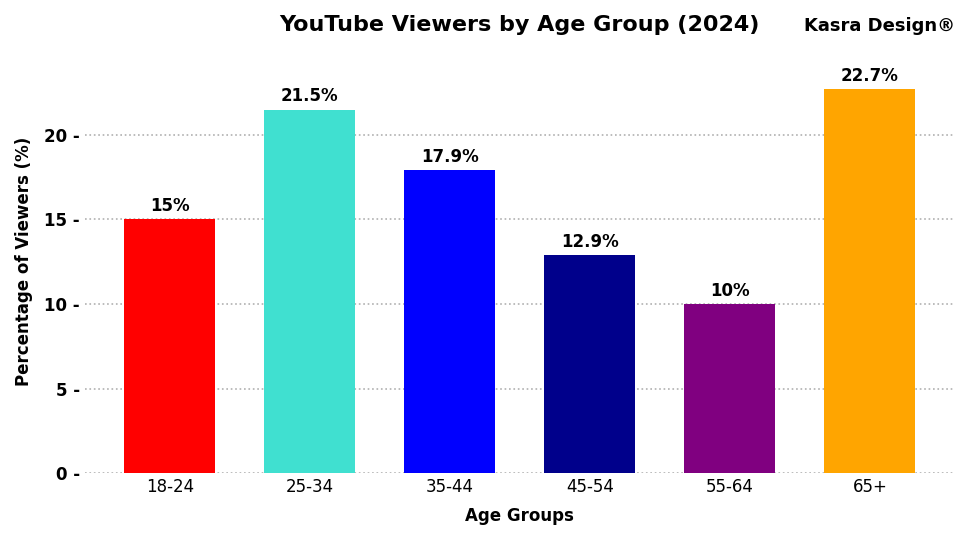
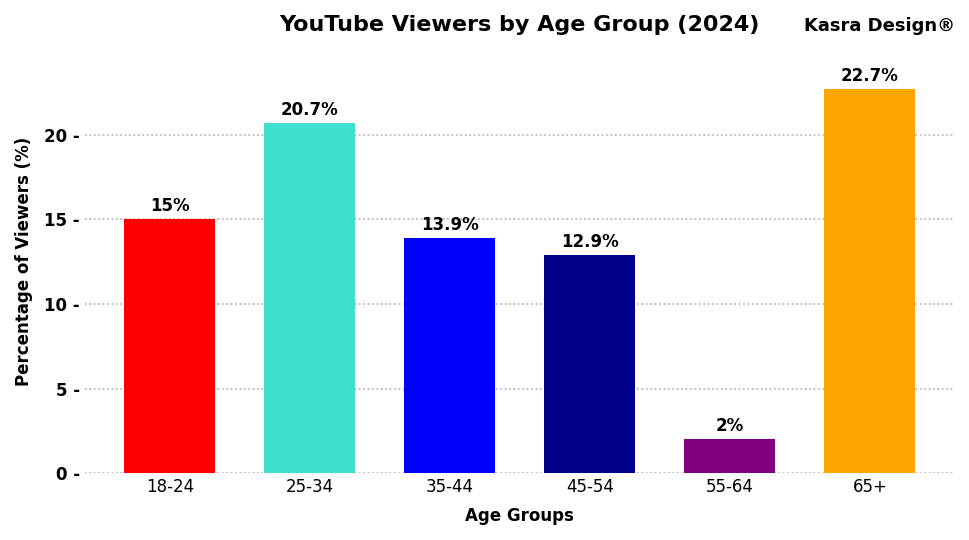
25-34: 21.5% -> 20.7%
35-44: 17.9% -> 13.9%
55-64: 10% -> 2%
